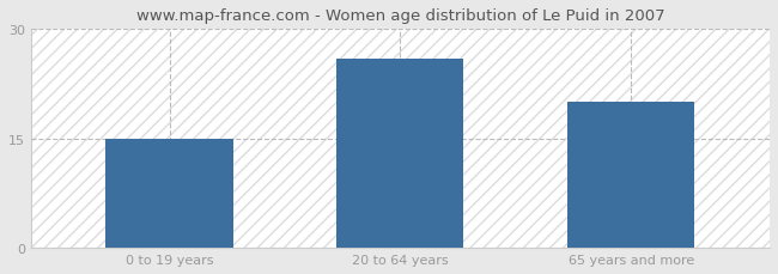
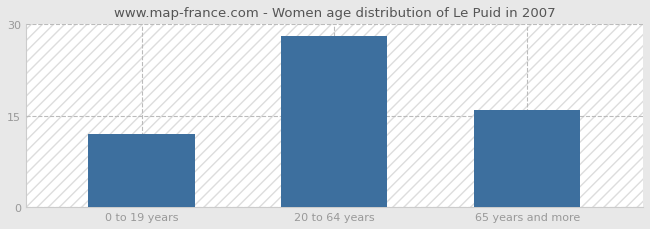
0 to 19 years: 15 -> 12
20 to 64 years: 26 -> 28
65 years and more: 20 -> 16
